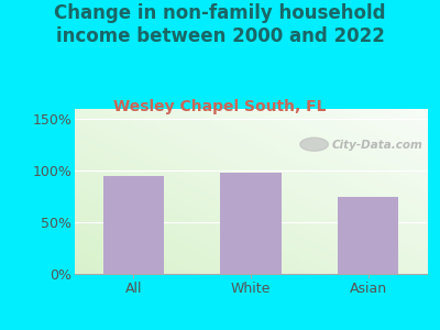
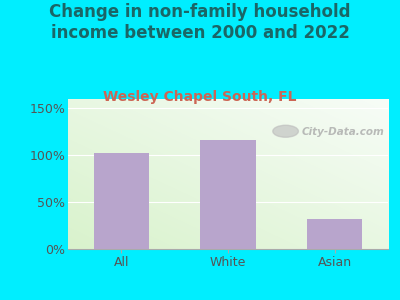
All: 95% -> 102%
White: 98% -> 116%
Asian: 75% -> 32%
